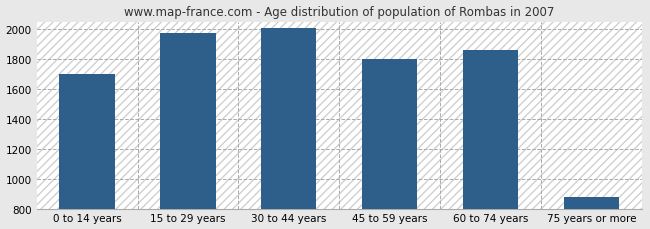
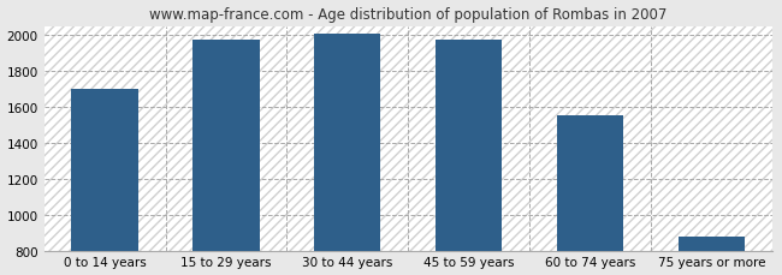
45 to 59 years: 1800 -> 1980
60 to 74 years: 1860 -> 1550
